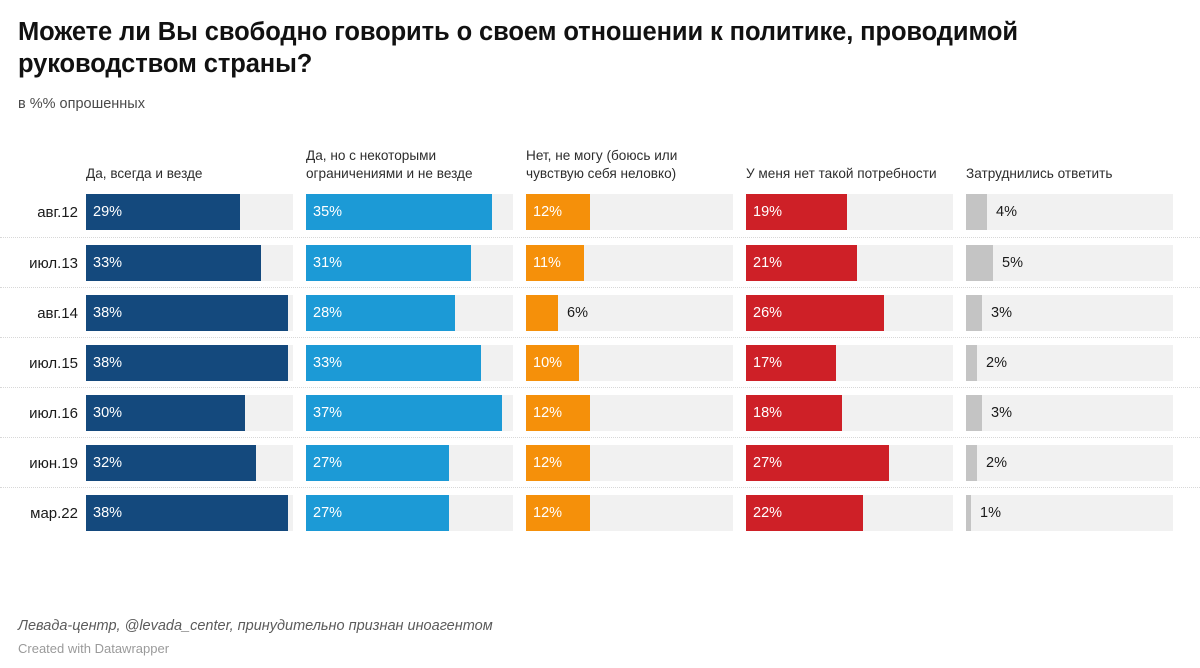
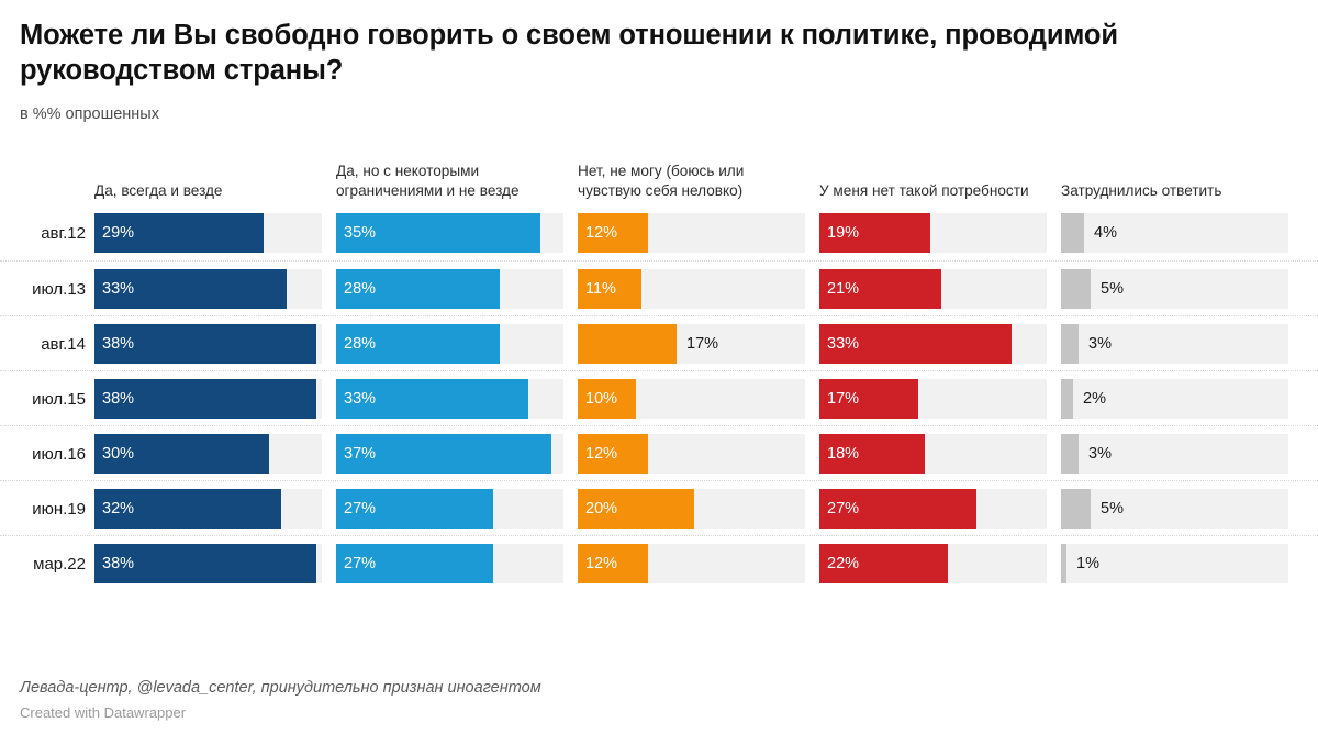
Да, но с некоторыми ограничениями и не везде/июл.13: 31% -> 28%
Нет, не могу (боюсь или чувствую себя неловко)/авг.14: 6% -> 17%
У меня нет такой потребности/авг.14: 26% -> 33%
Нет, не могу (боюсь или чувствую себя неловко)/июн.19: 12% -> 20%
Затруднились ответить/июн.19: 2% -> 5%
